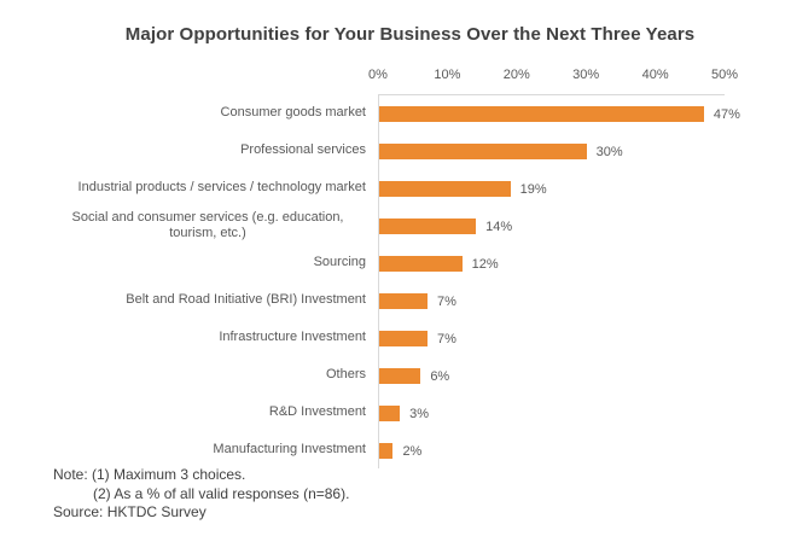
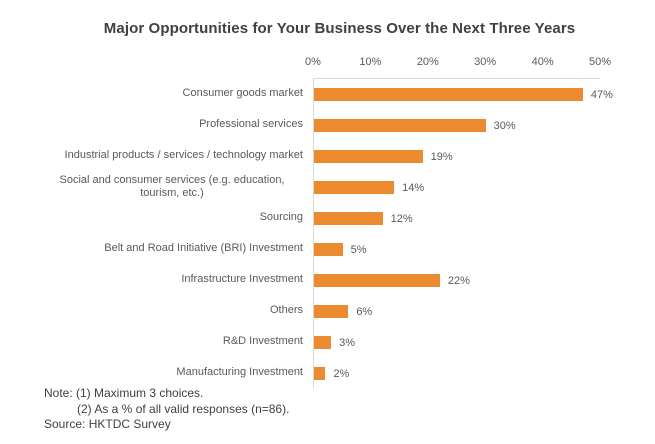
Belt and Road Initiative (BRI) Investment: 7% -> 5%
Infrastructure Investment: 7% -> 22%
